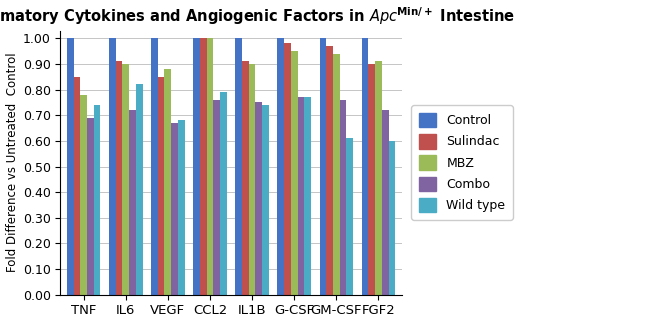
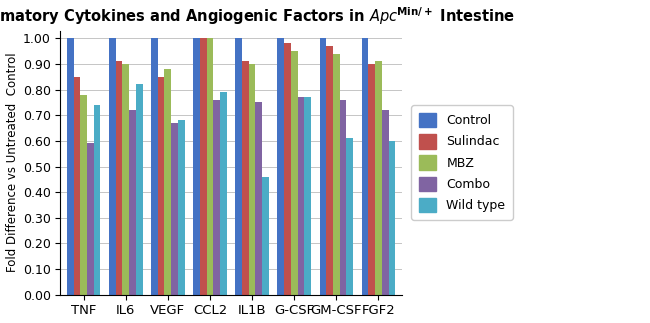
Combo/TNF: 0.69 -> 0.59
Wild type/IL1B: 0.74 -> 0.46
